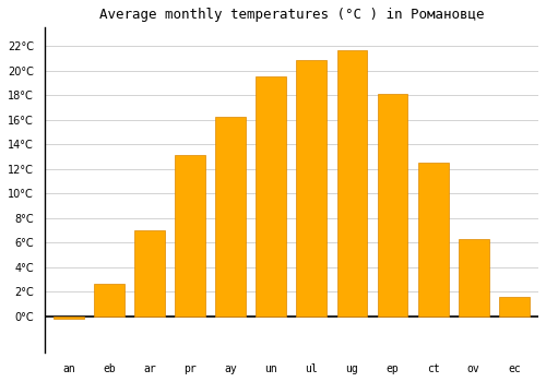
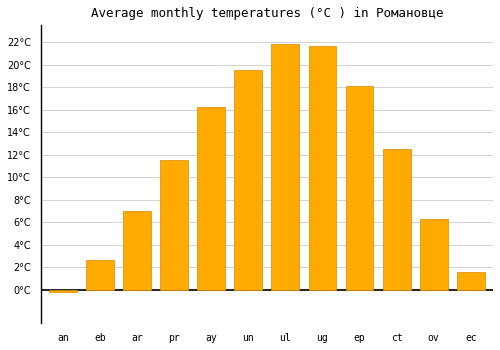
pr: 13.1°C -> 11.5°C
ul: 20.9°C -> 21.8°C
